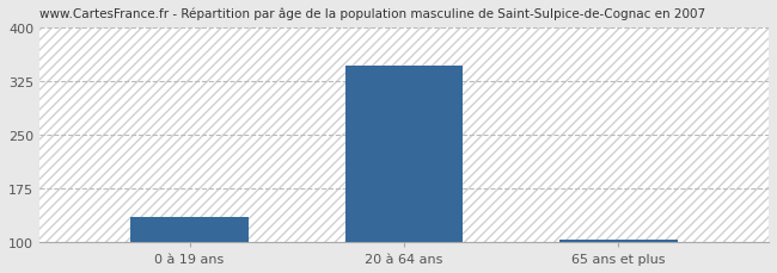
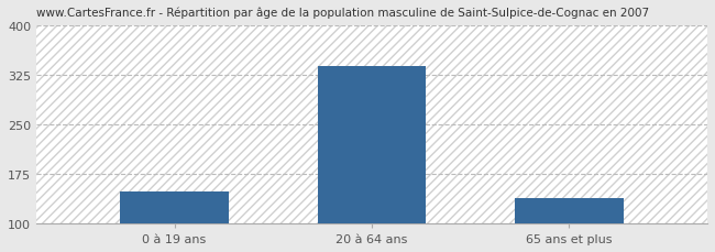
0 à 19 ans: 135 -> 148
20 à 64 ans: 347 -> 338
65 ans et plus: 104 -> 138
